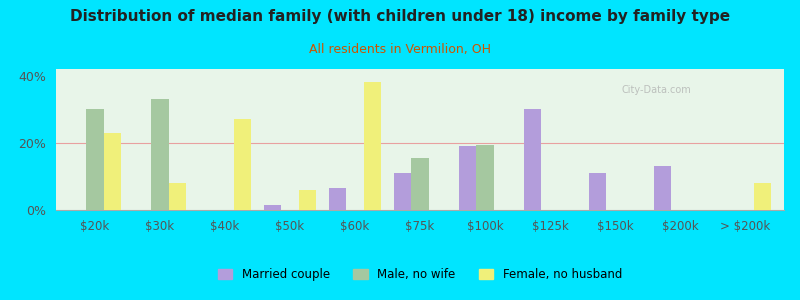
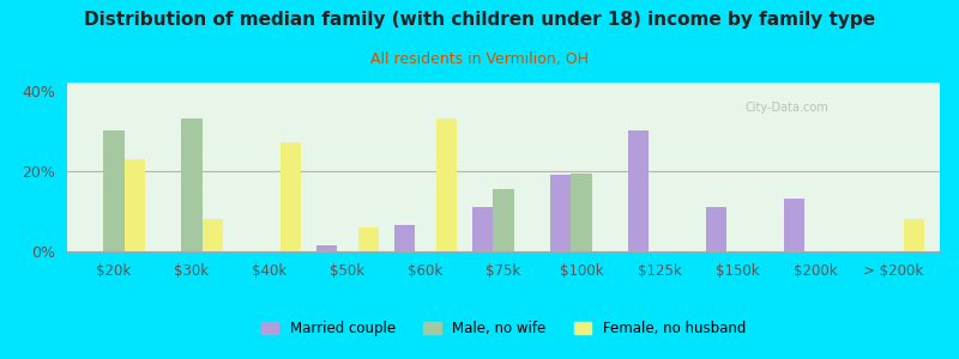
Female, no husband/$60k: 38% -> 33%
